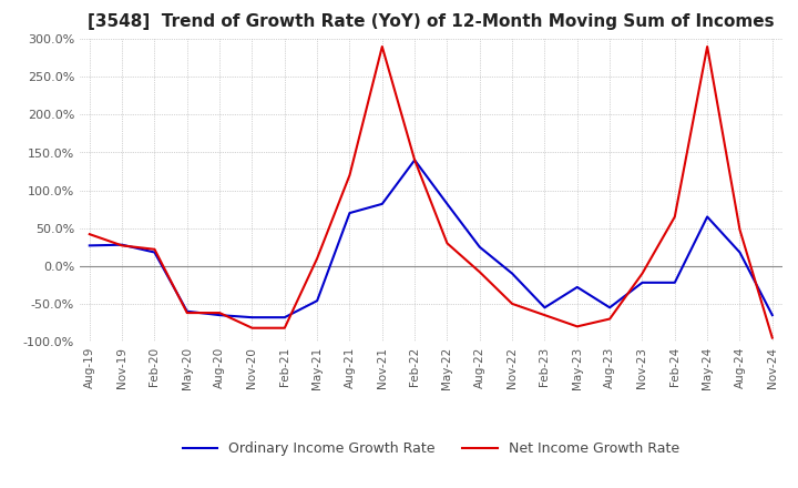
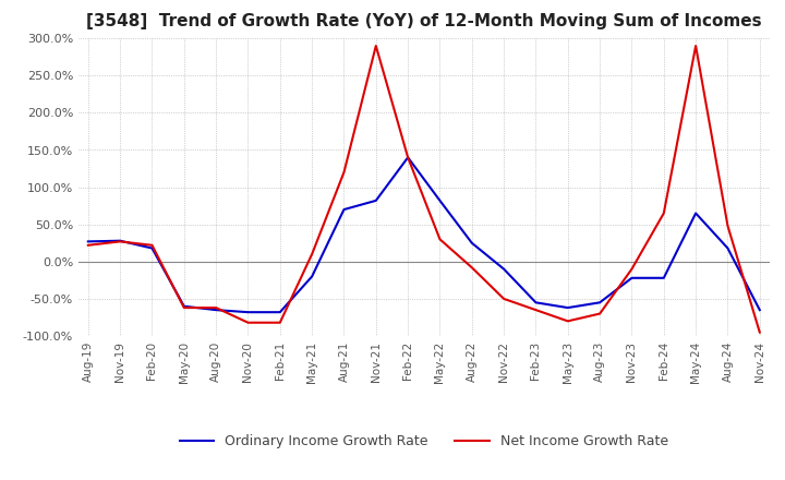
Net Income Growth Rate/Aug-19: 42% -> 22%
Ordinary Income Growth Rate/May-21: -46% -> -20%
Ordinary Income Growth Rate/May-23: -28% -> -62%
